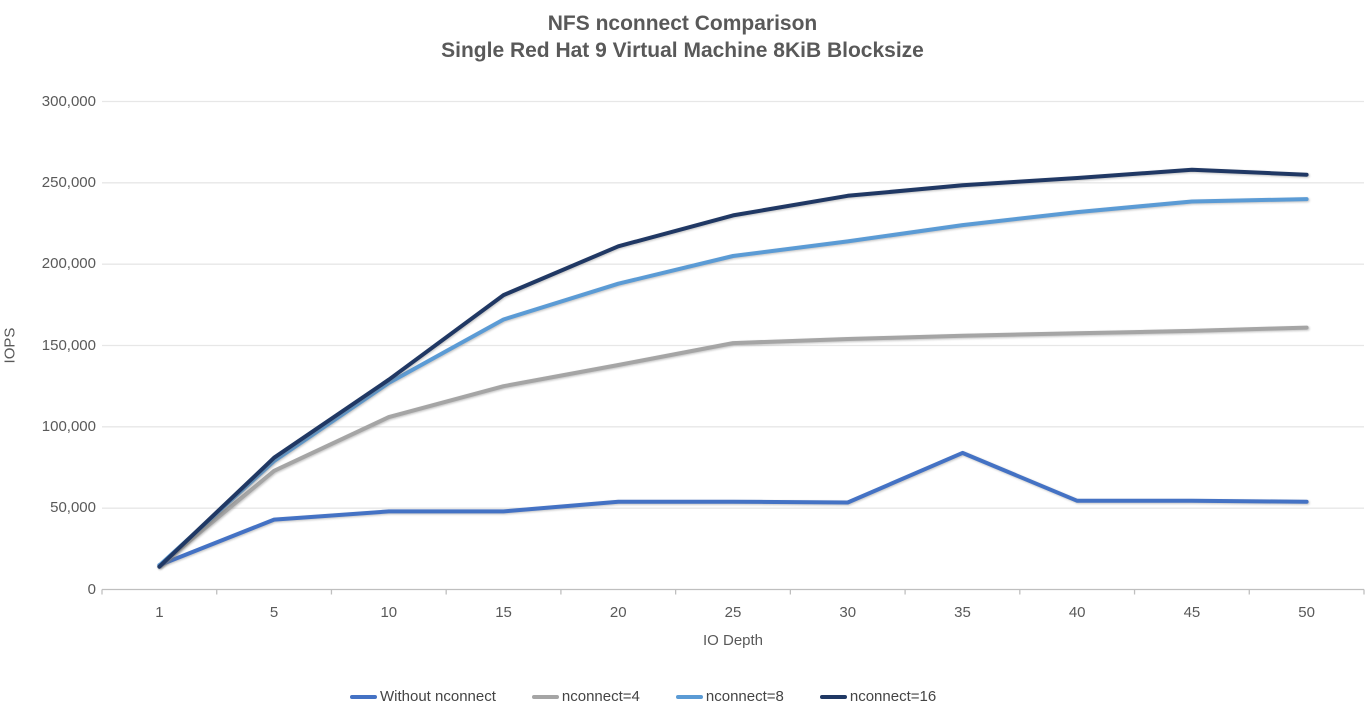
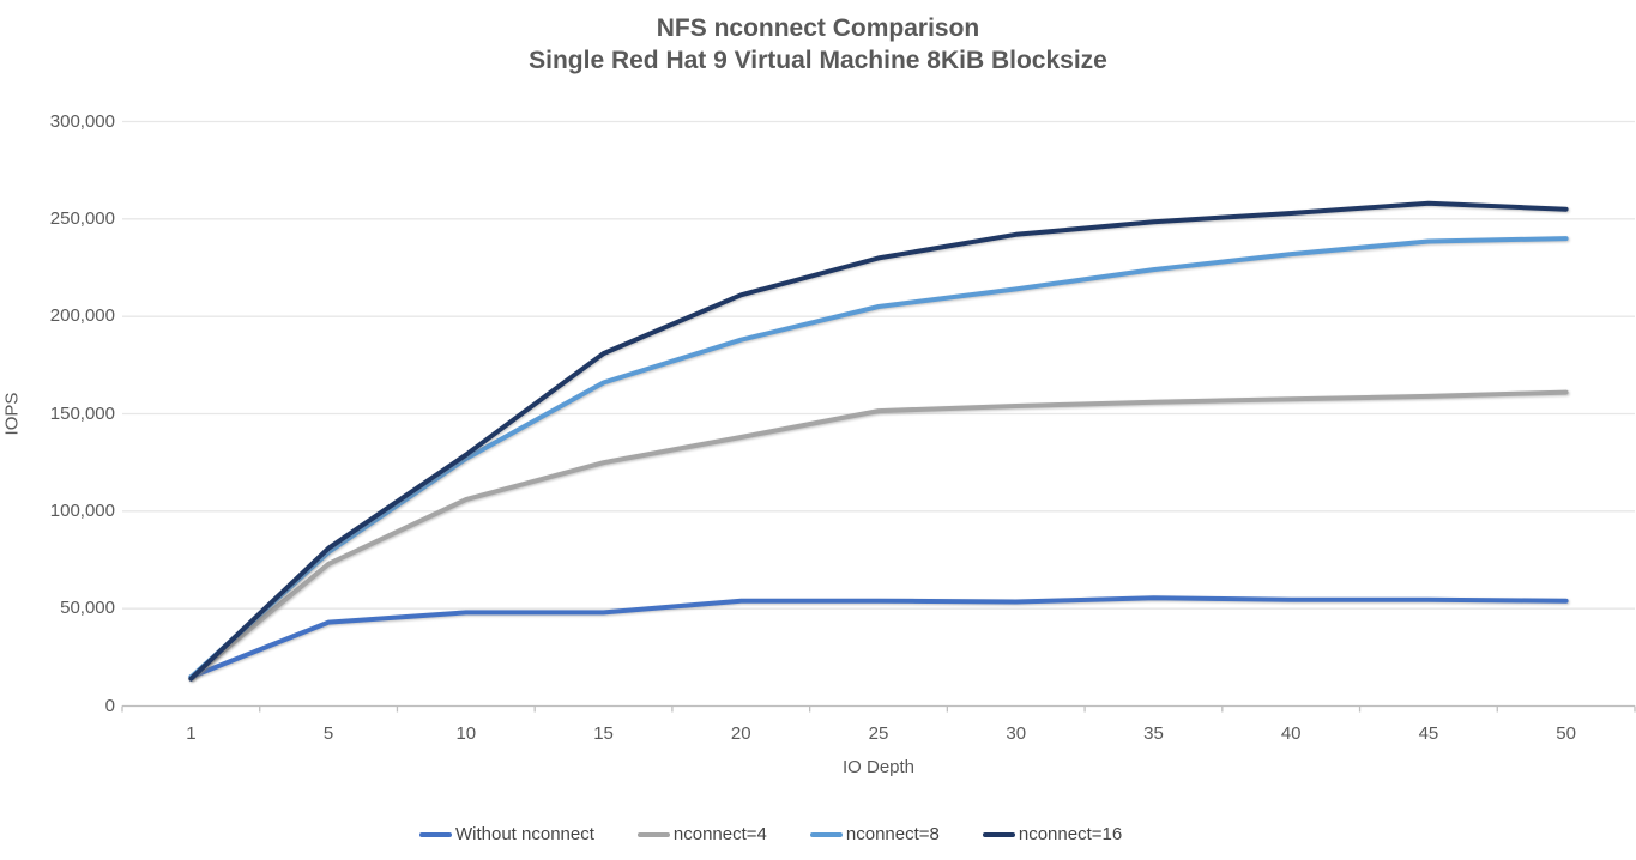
Without nconnect/35: 84000 -> 56000
